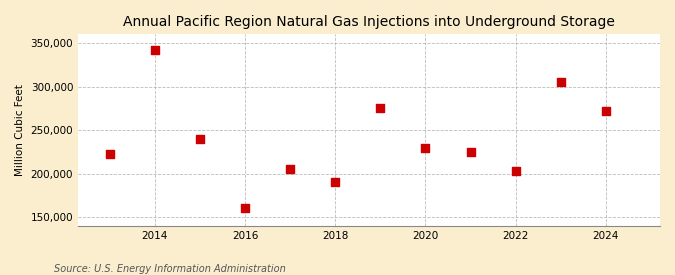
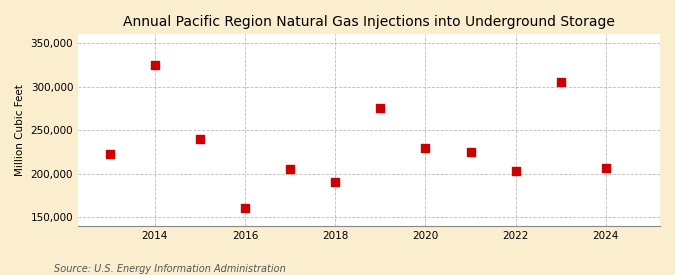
2014: 342,000 -> 325,000
2024: 272,000 -> 207,000
